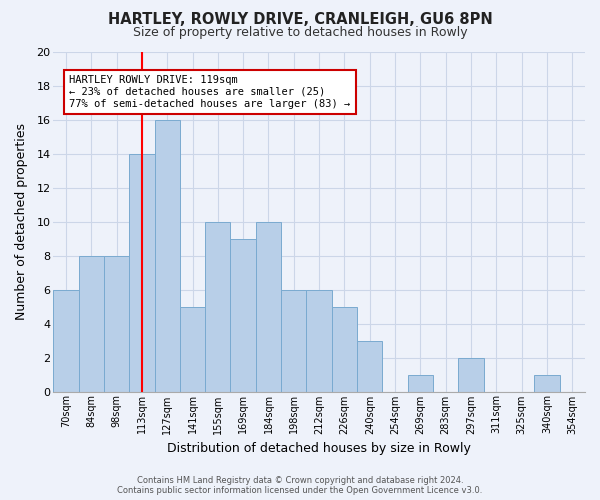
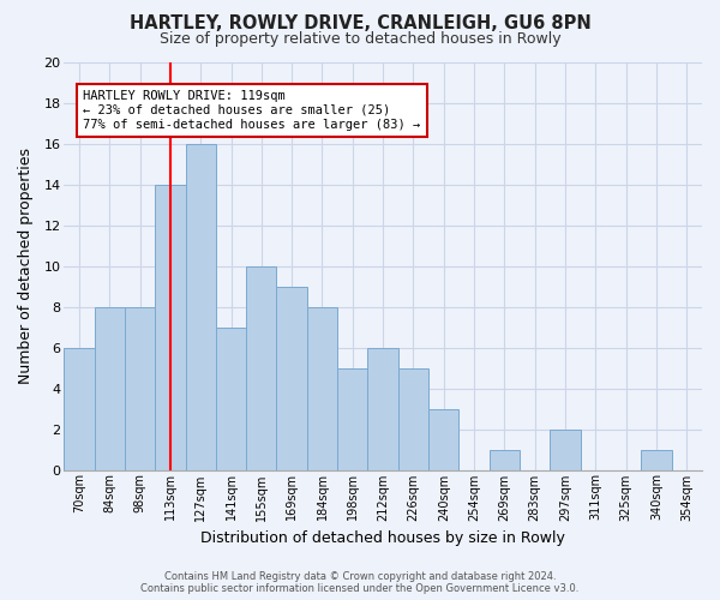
141sqm: 5 -> 7
184sqm: 10 -> 8
198sqm: 6 -> 5
